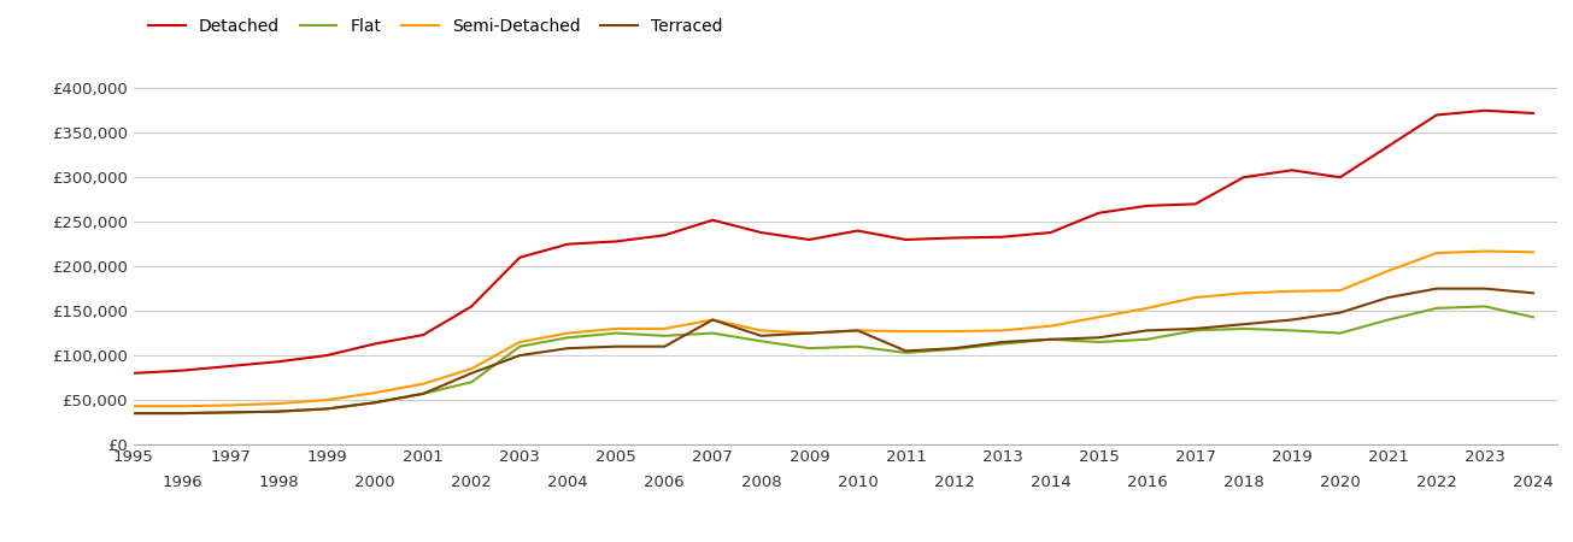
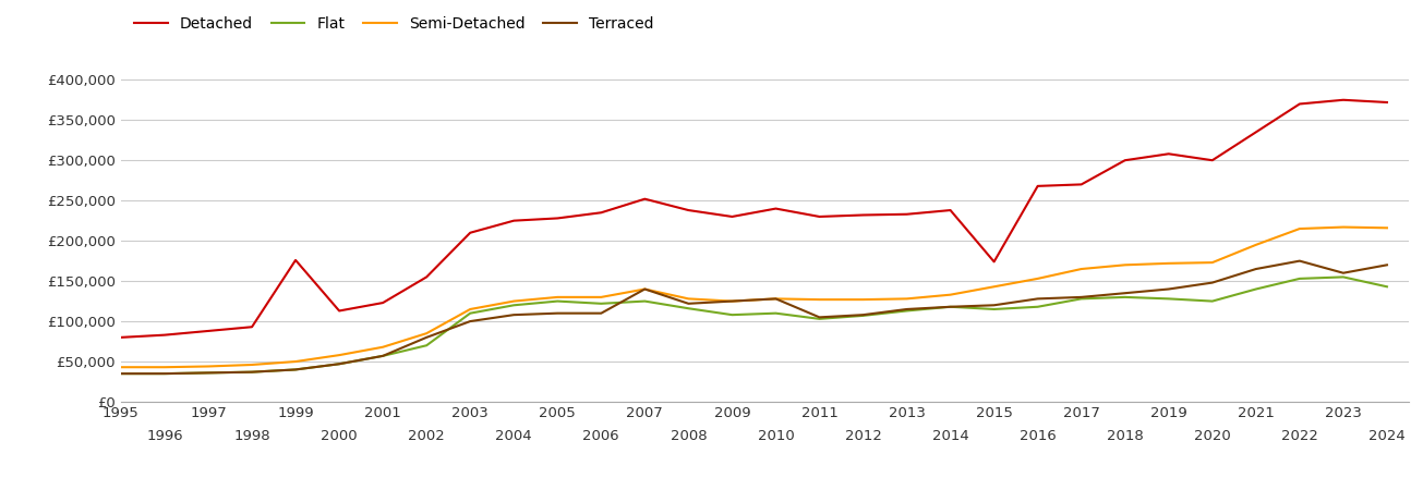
Detached/1999: £100,000 -> £176,000
Detached/2015: £260,000 -> £174,000
Terraced/2023: £175,000 -> £160,000
